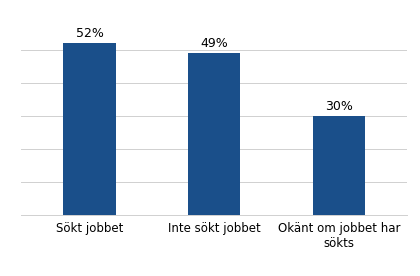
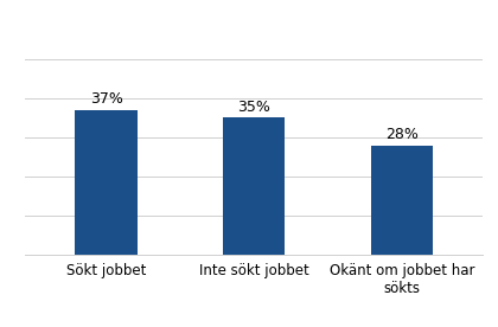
Sökt jobbet: 52% -> 37%
Inte sökt jobbet: 49% -> 35%
Okänt om jobbet har sökts: 30% -> 28%
